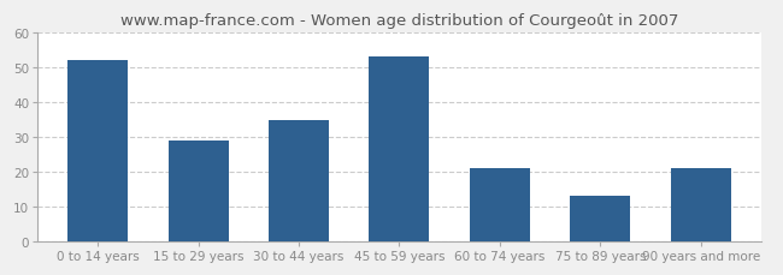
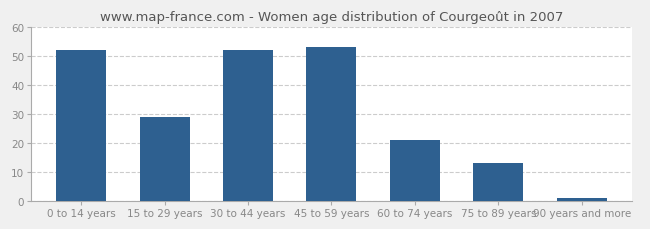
30 to 44 years: 35 -> 52
90 years and more: 21 -> 1
